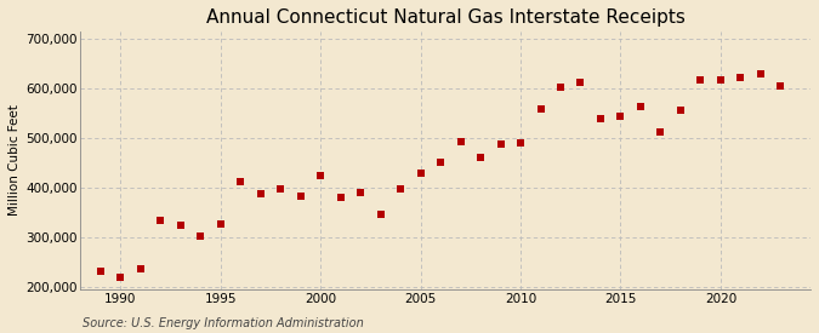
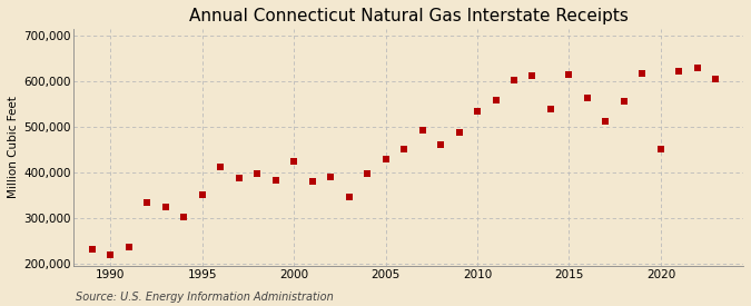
1995: 327,000 -> 350,000
2010: 489,000 -> 535,000
2015: 543,000 -> 615,000
2020: 618,000 -> 450,000
